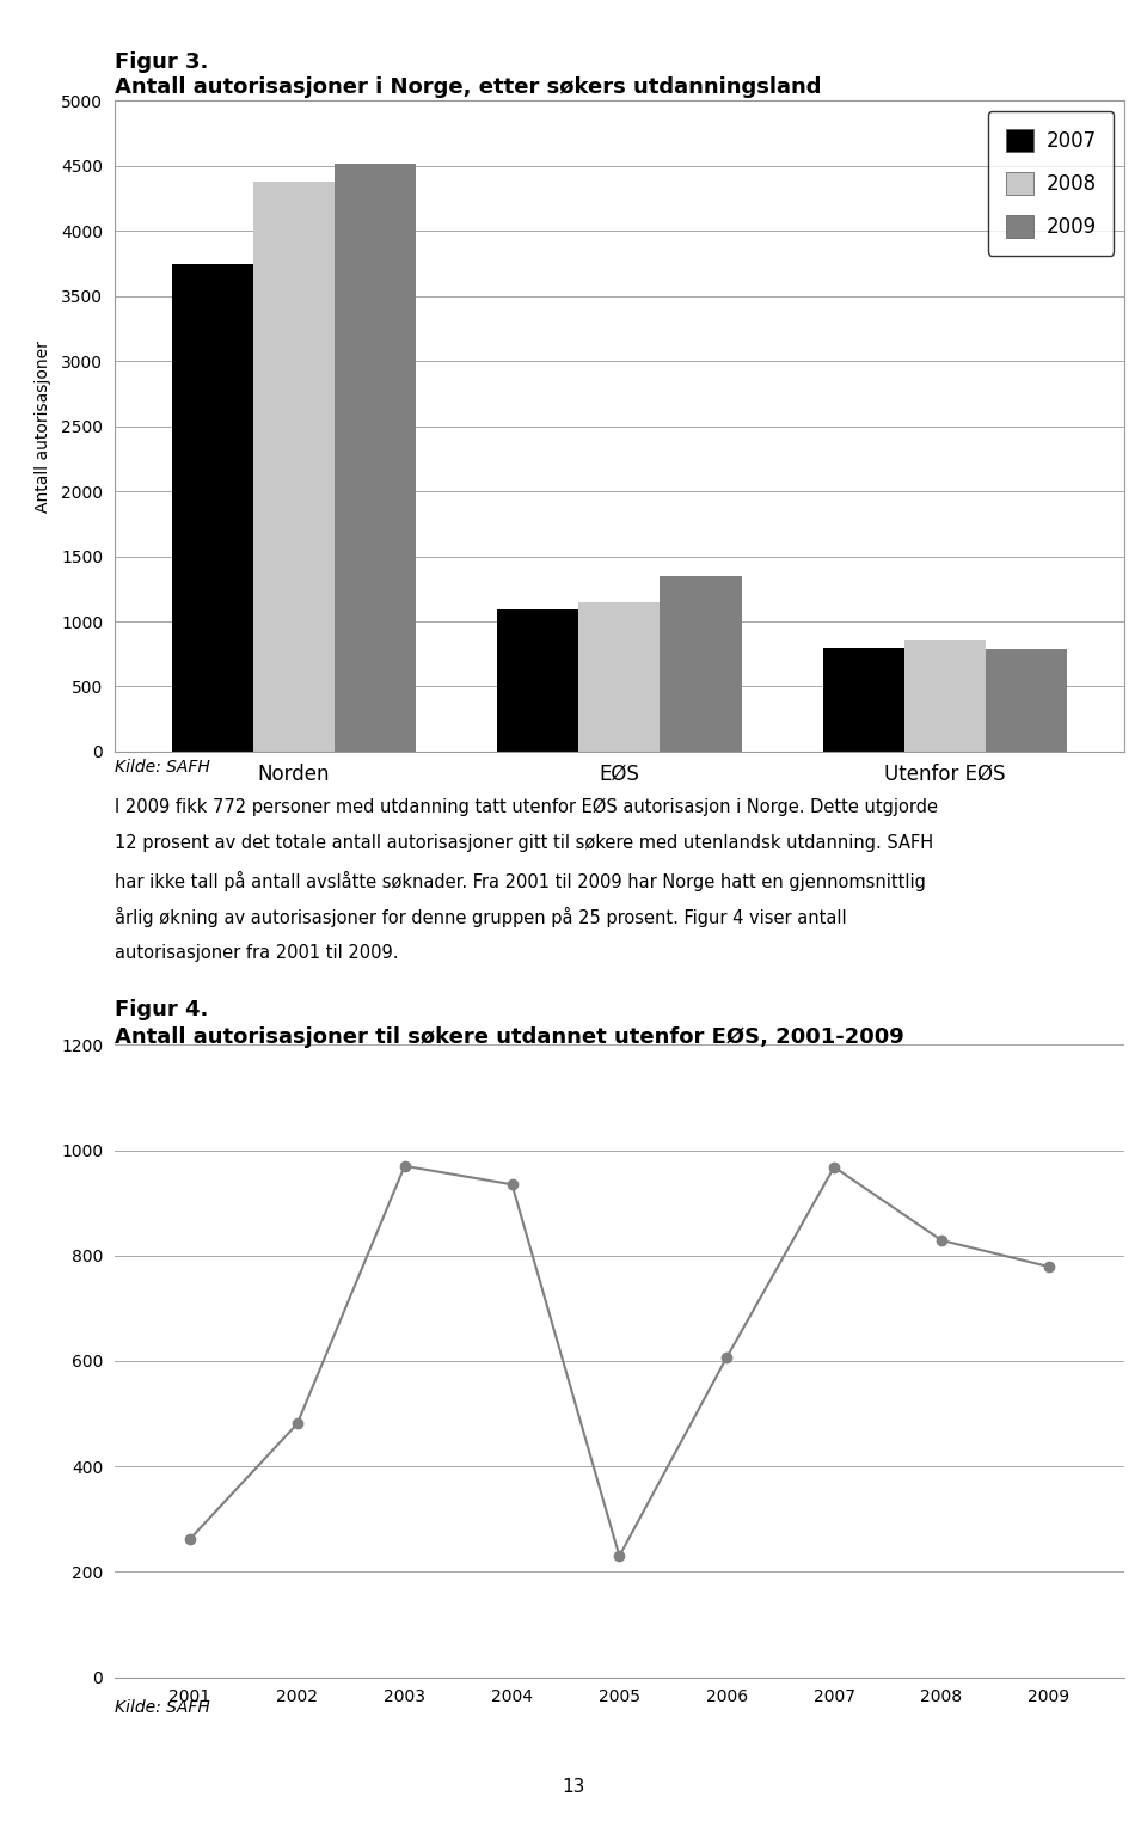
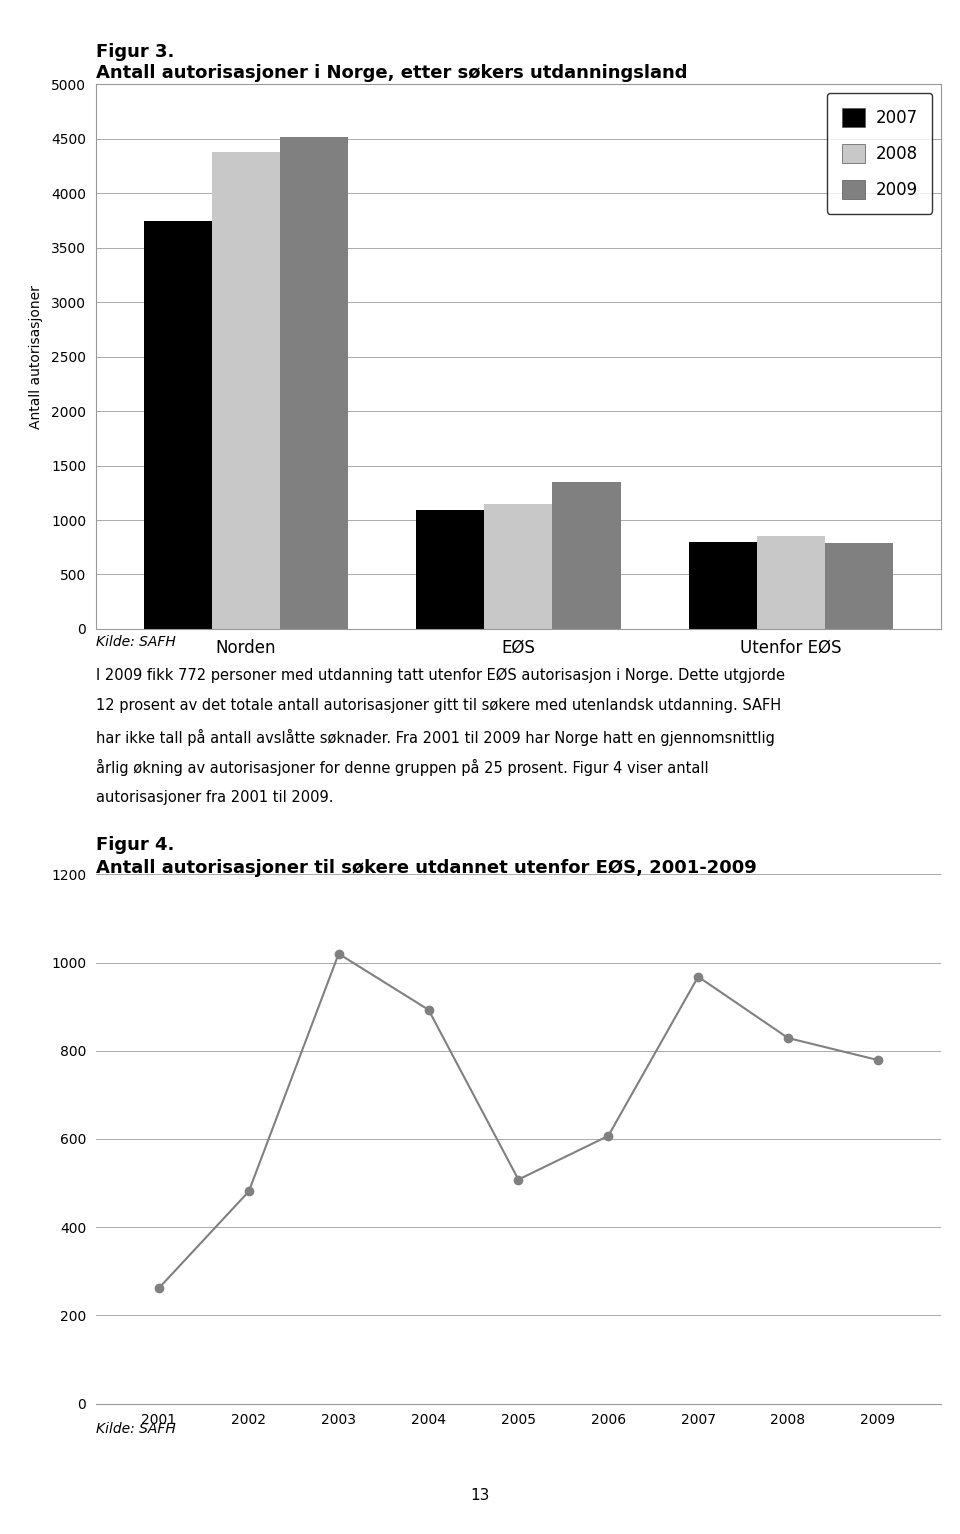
2003: 970 -> 1020
2004: 935 -> 893
2005: 230 -> 508
